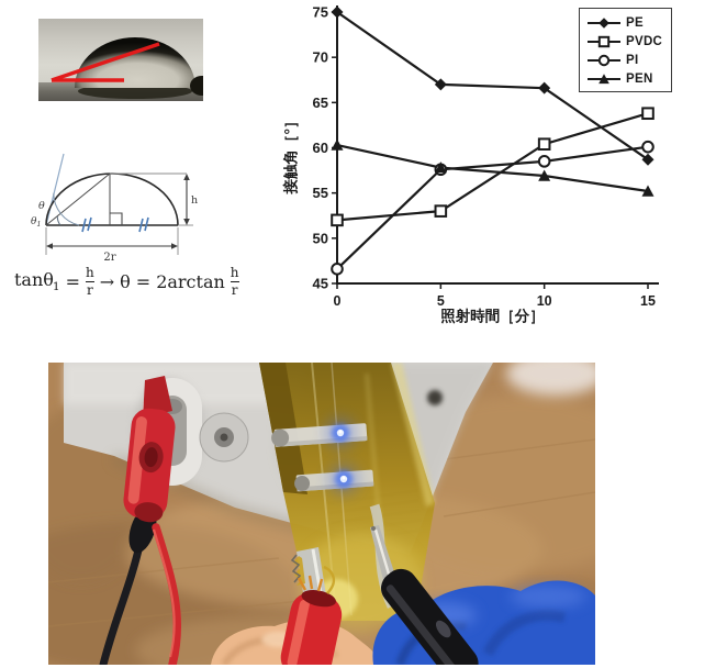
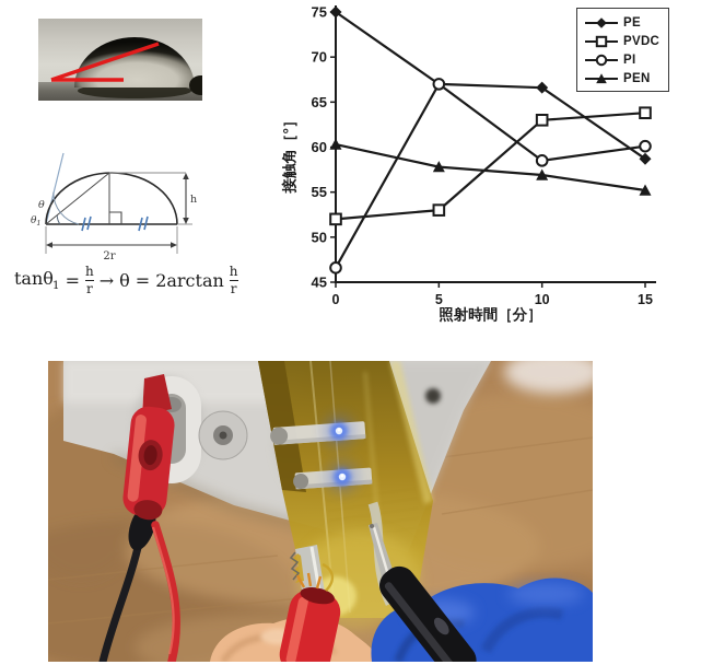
PI/5: 58 -> 67
PVDC/10: 60 -> 63
